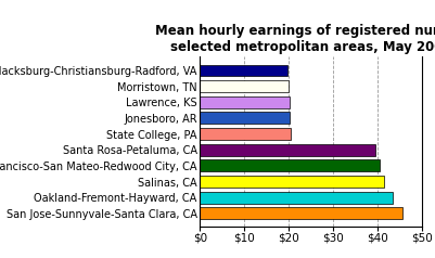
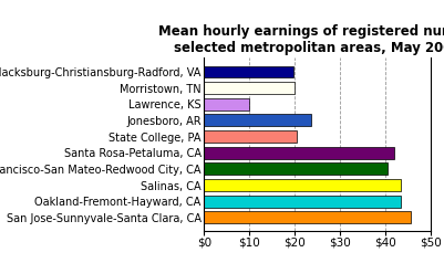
Lawrence, KS: $20.1 -> $10.0
Jonesboro, AR: $20.3 -> $23.5
Santa Rosa-Petaluma, CA: $39.5 -> $42.0
Salinas, CA: $41.5 -> $43.5
